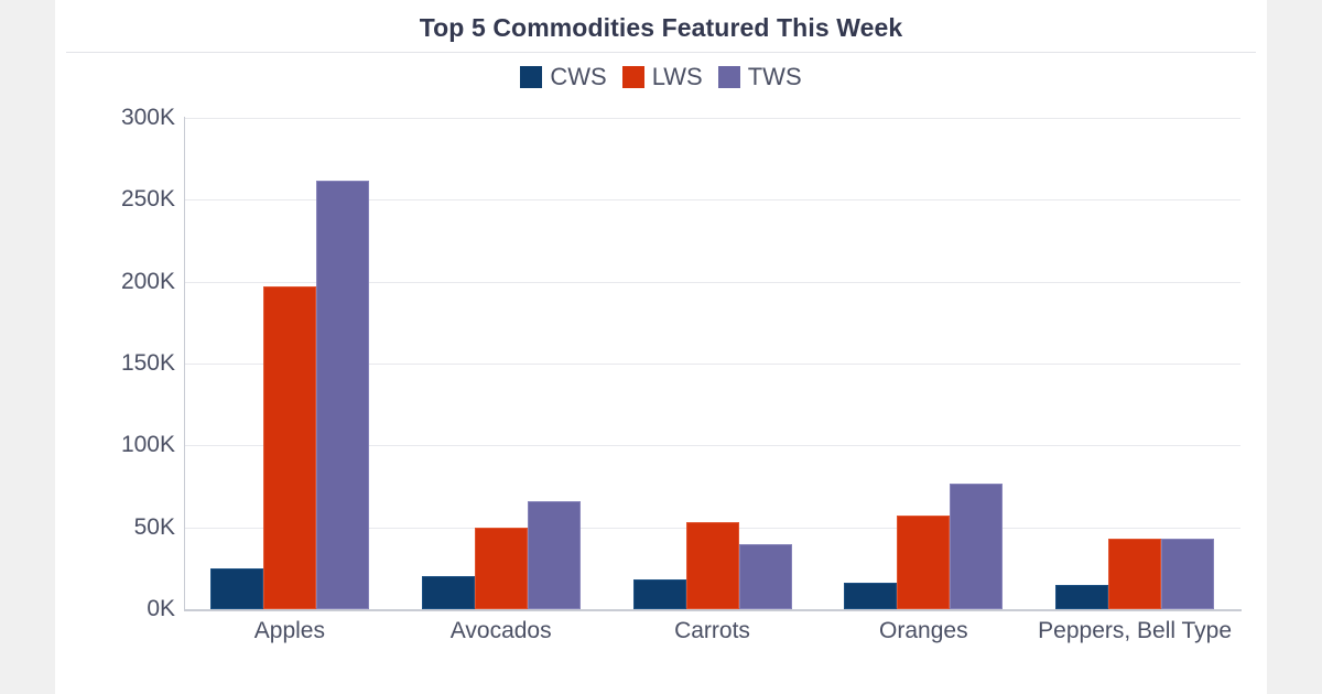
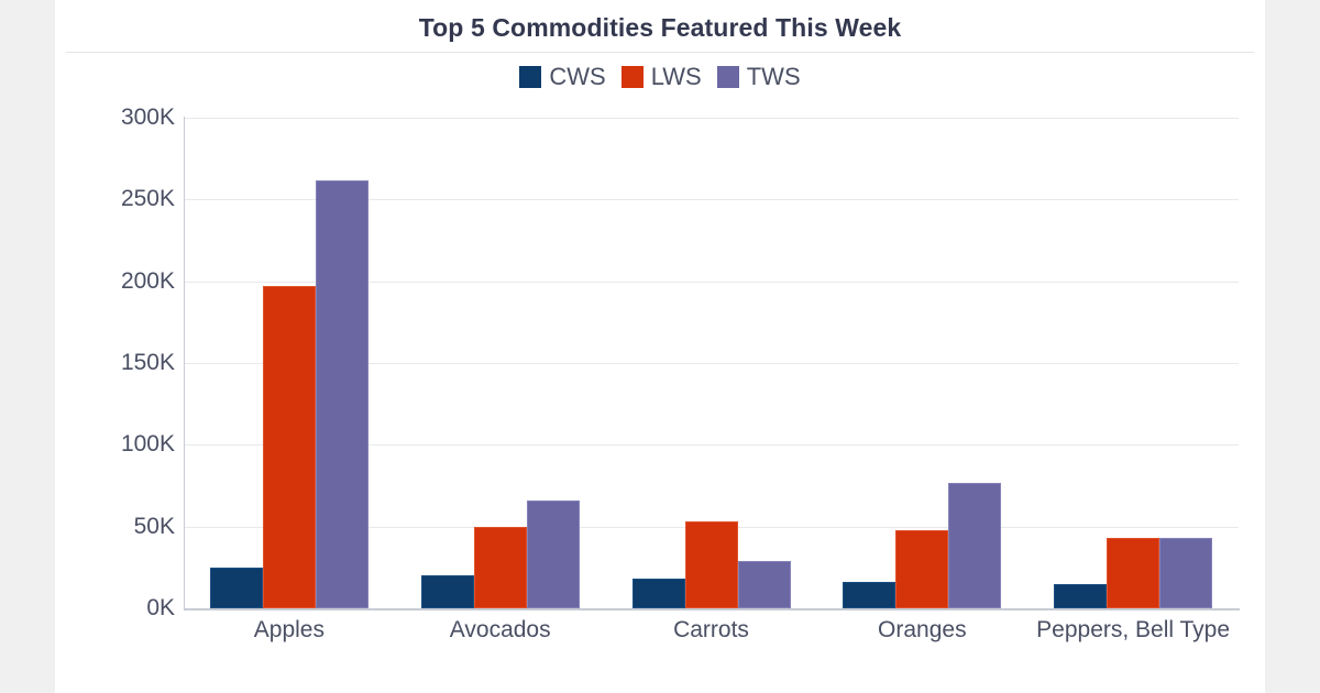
TWS/Carrots: 40K -> 29K
LWS/Oranges: 57K -> 48K
